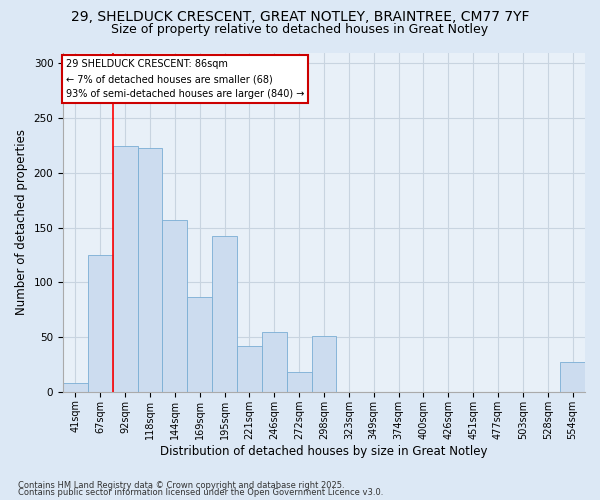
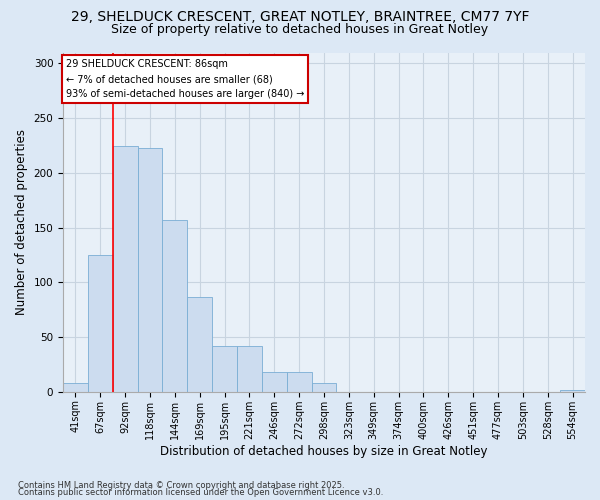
195sqm: 142 -> 42
246sqm: 55 -> 18
298sqm: 51 -> 8
554sqm: 27 -> 2
